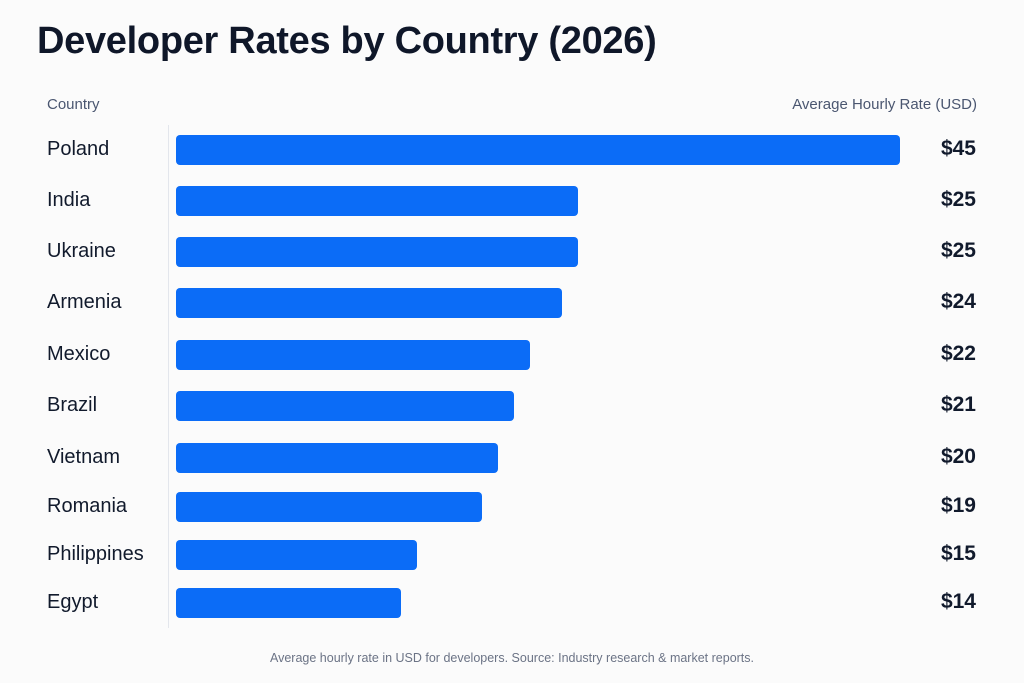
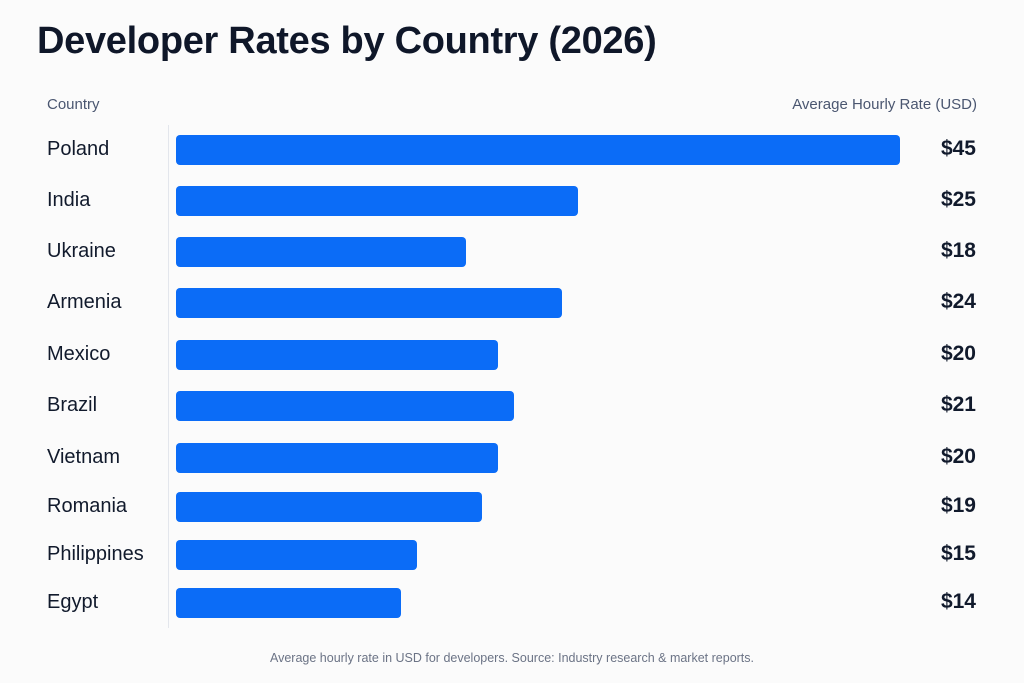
Ukraine: $25 -> $18
Mexico: $22 -> $20
